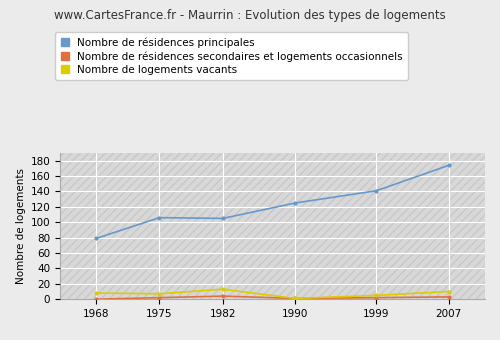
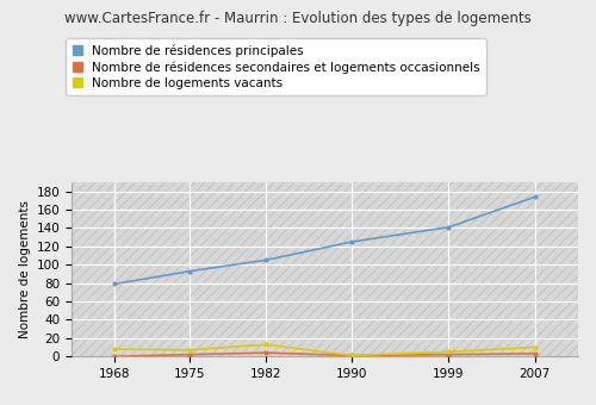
Nombre de résidences principales/1975: 106 -> 93
